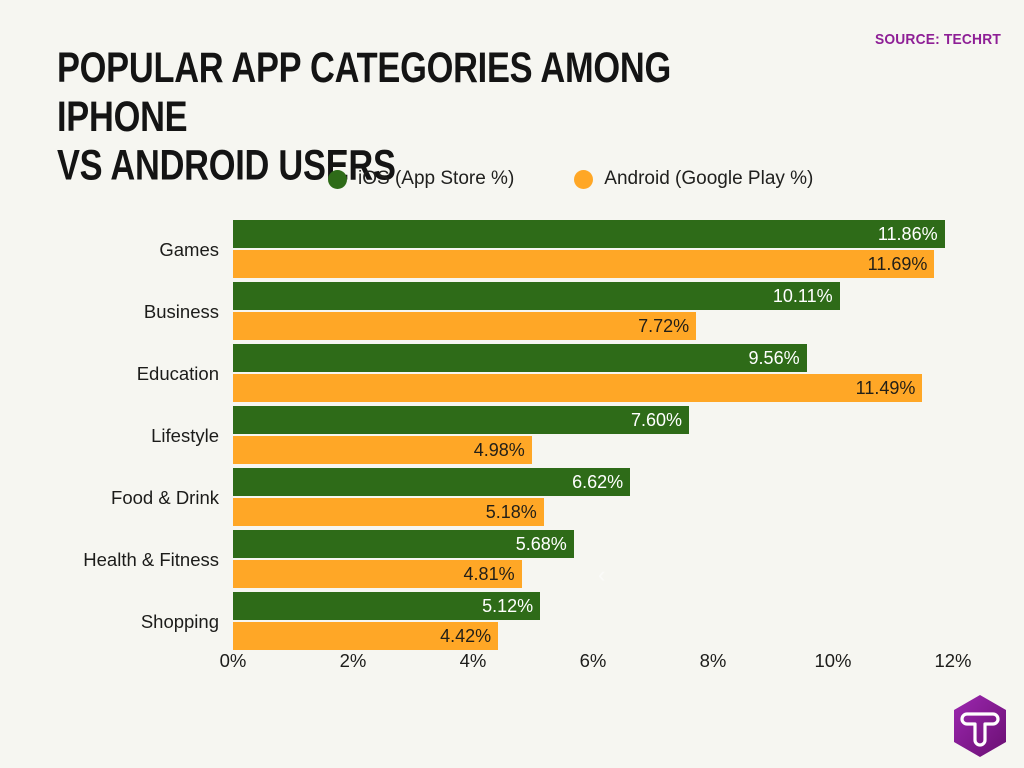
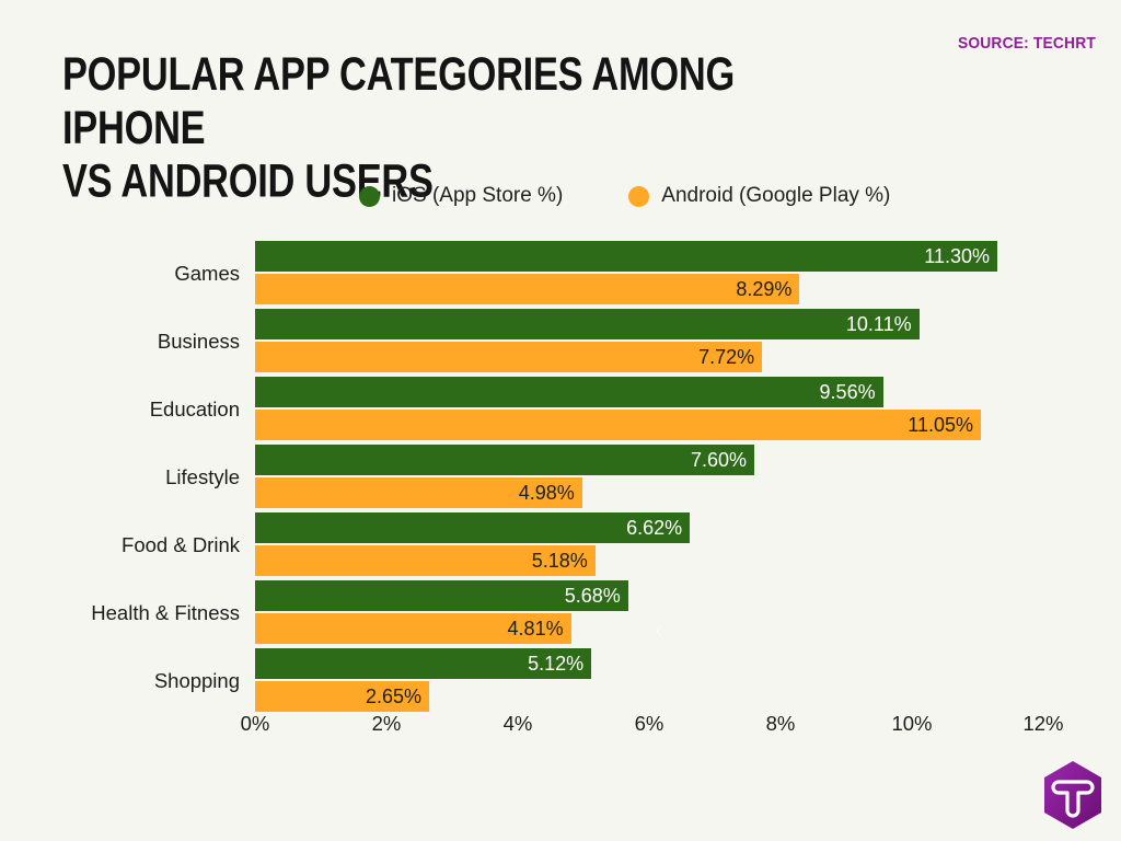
iOS (App Store %)/Games: 11.86% -> 11.30%
Android (Google Play %)/Games: 11.69% -> 8.29%
Android (Google Play %)/Education: 11.49% -> 11.05%
Android (Google Play %)/Shopping: 4.42% -> 2.65%
